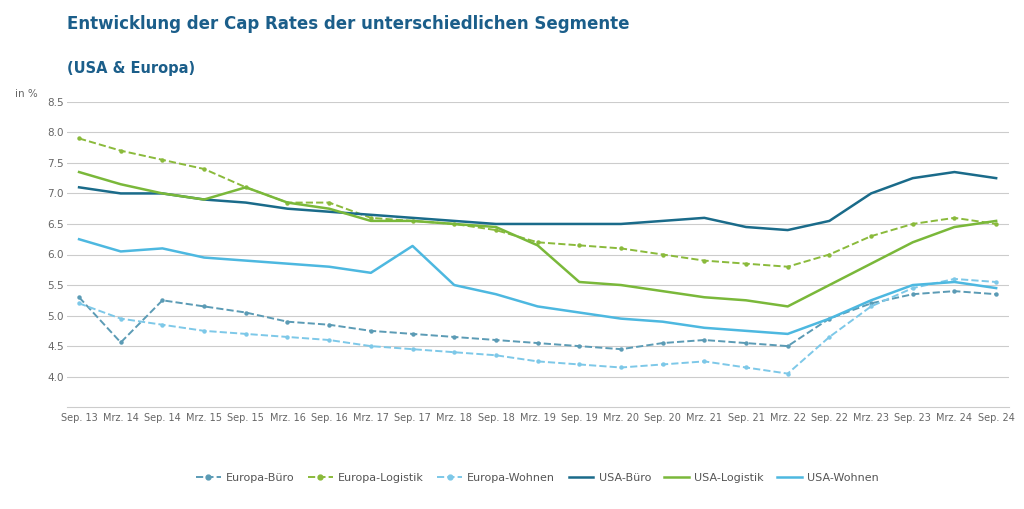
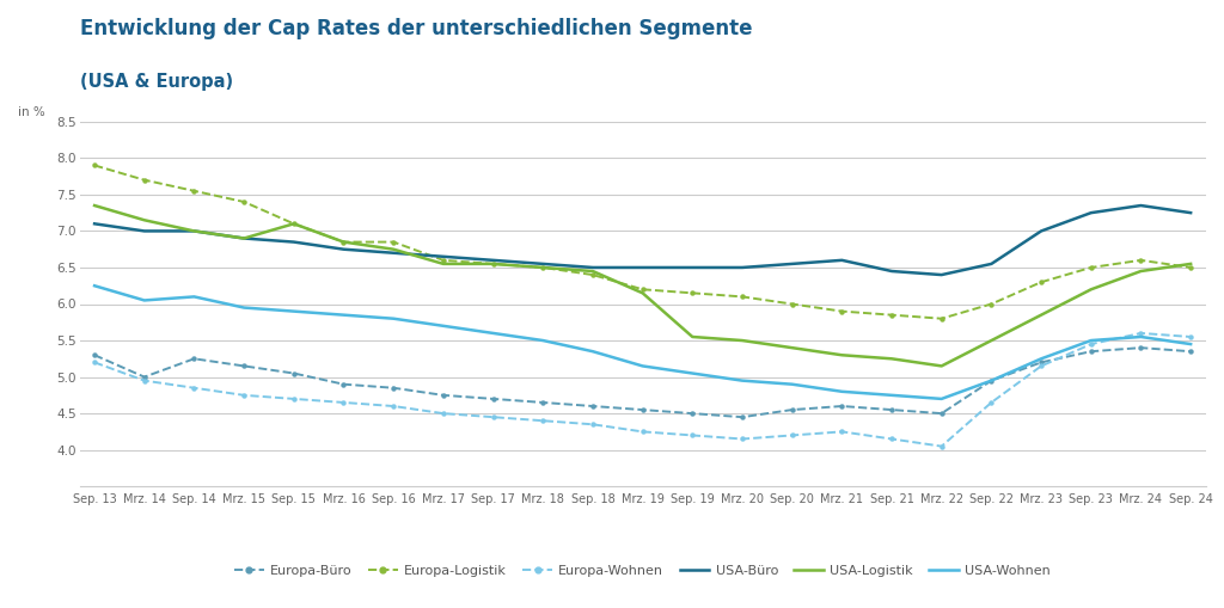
Europa-Büro/Mrz. 14: 4.56 -> 5.00
USA-Wohnen/Sep. 17: 6.14 -> 5.60
